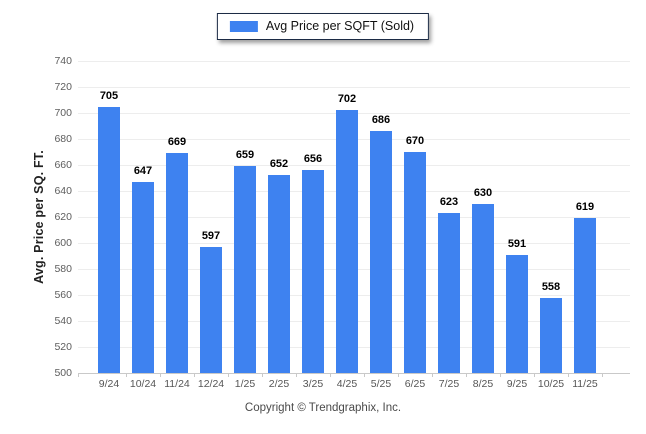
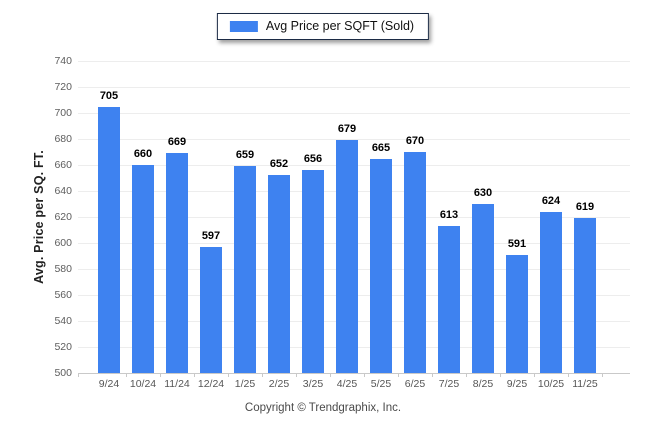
10/24: 647 -> 660
4/25: 702 -> 679
5/25: 686 -> 665
7/25: 623 -> 613
10/25: 558 -> 624
